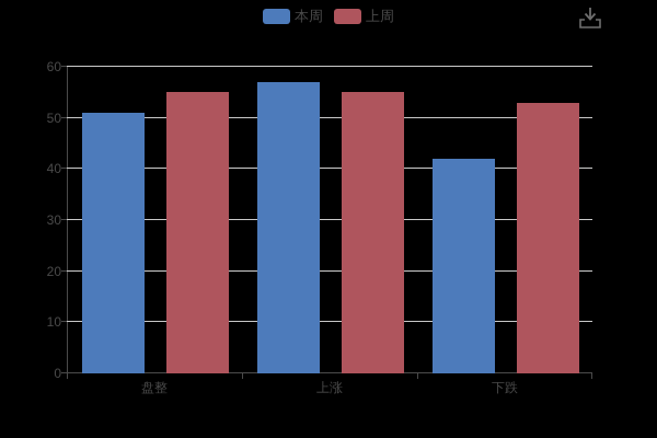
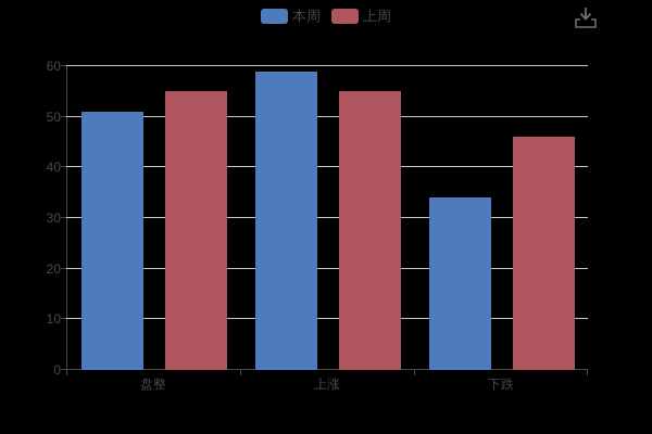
本周/上涨: 57 -> 59
本周/下跌: 42 -> 34
上周/下跌: 53 -> 46
